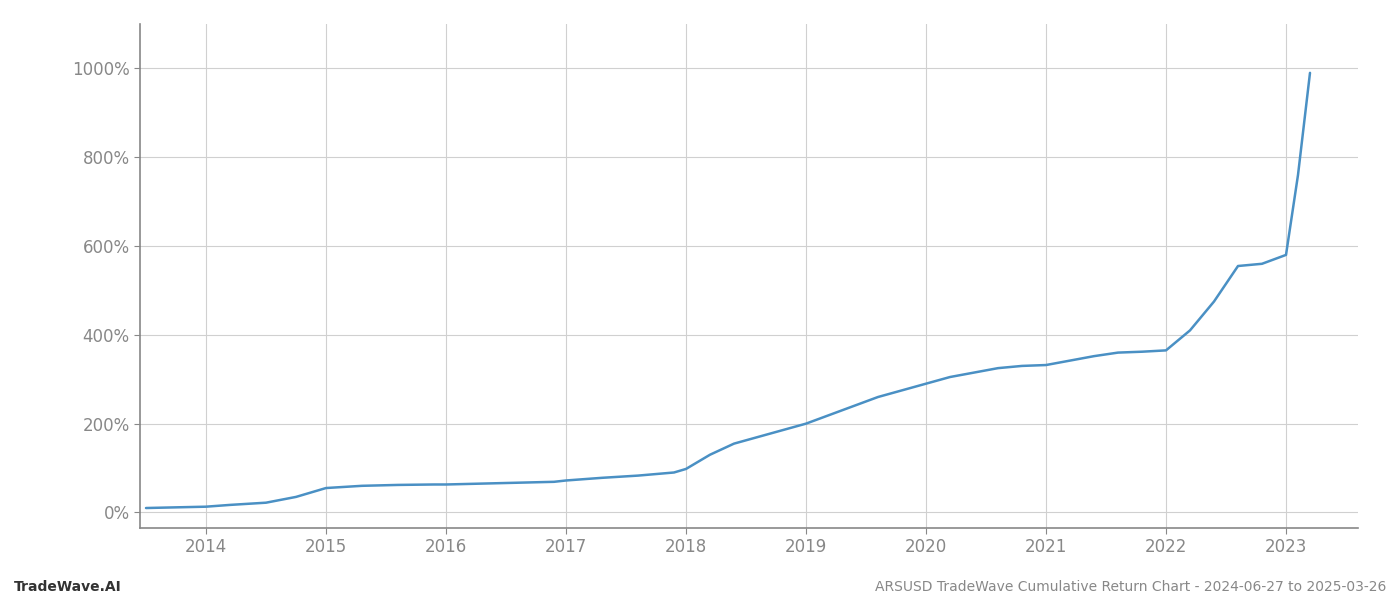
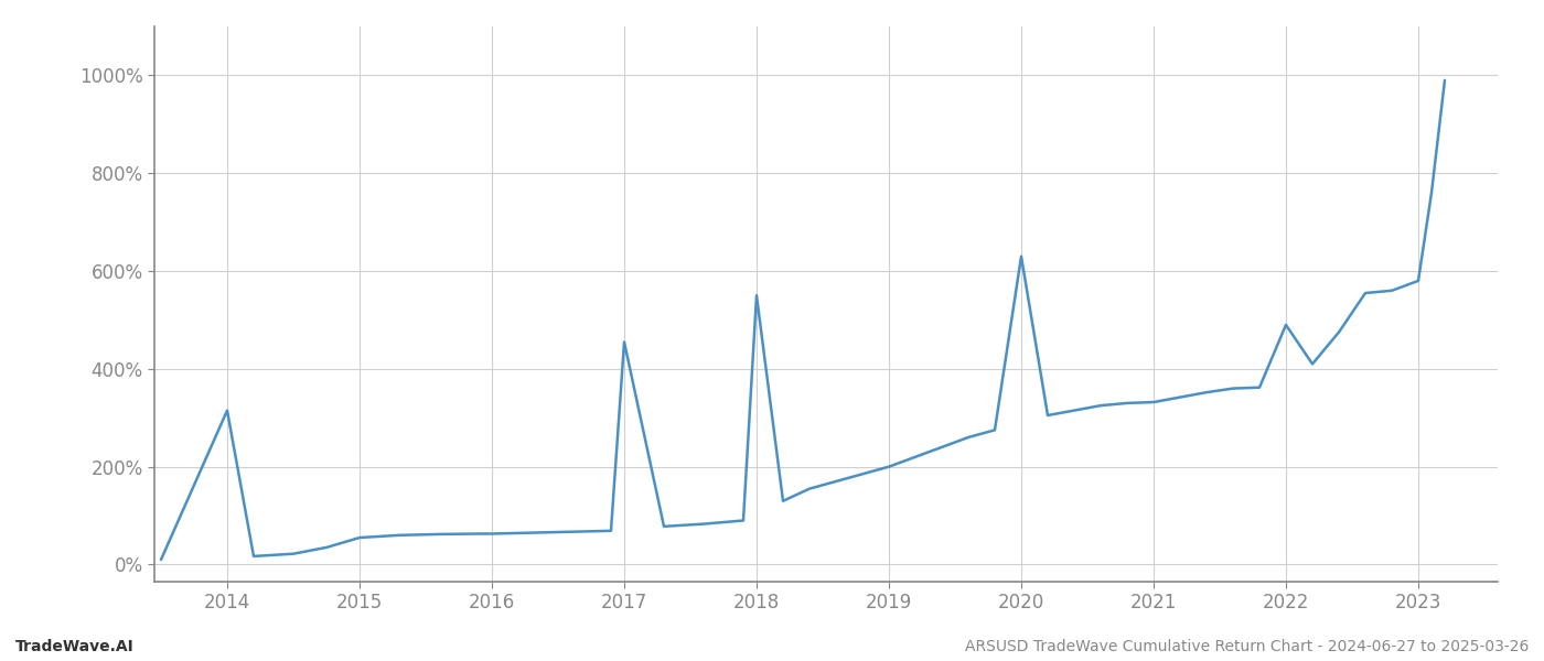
2014: 13% -> 315%
2017: 72% -> 455%
2018: 98% -> 550%
2020: 290% -> 630%
2022: 365% -> 490%
